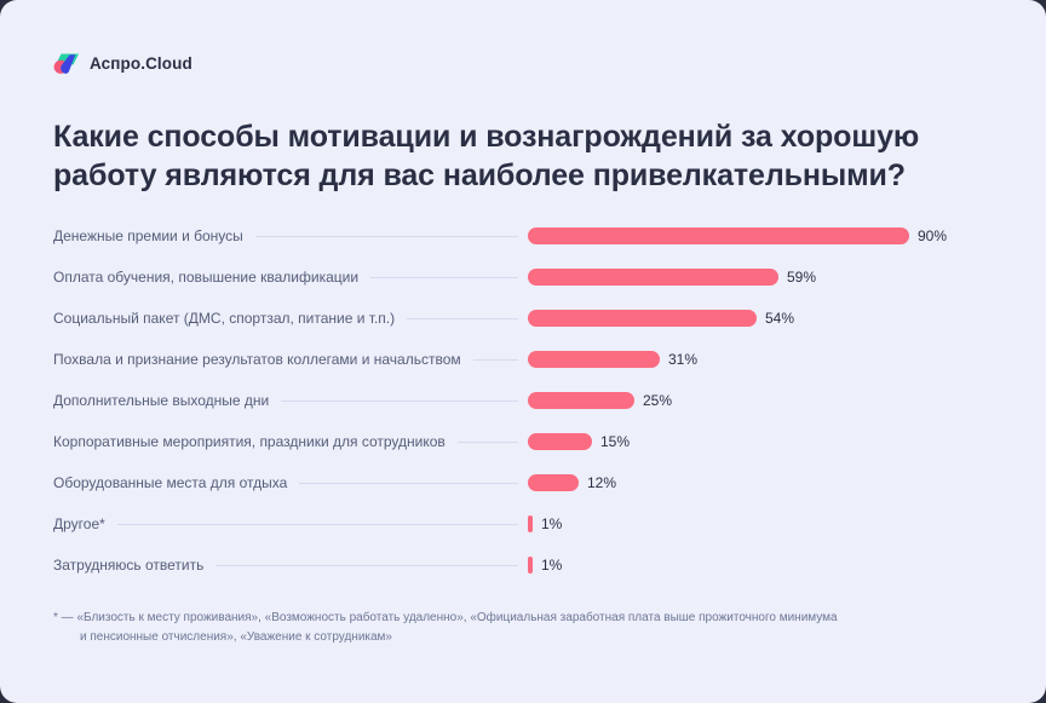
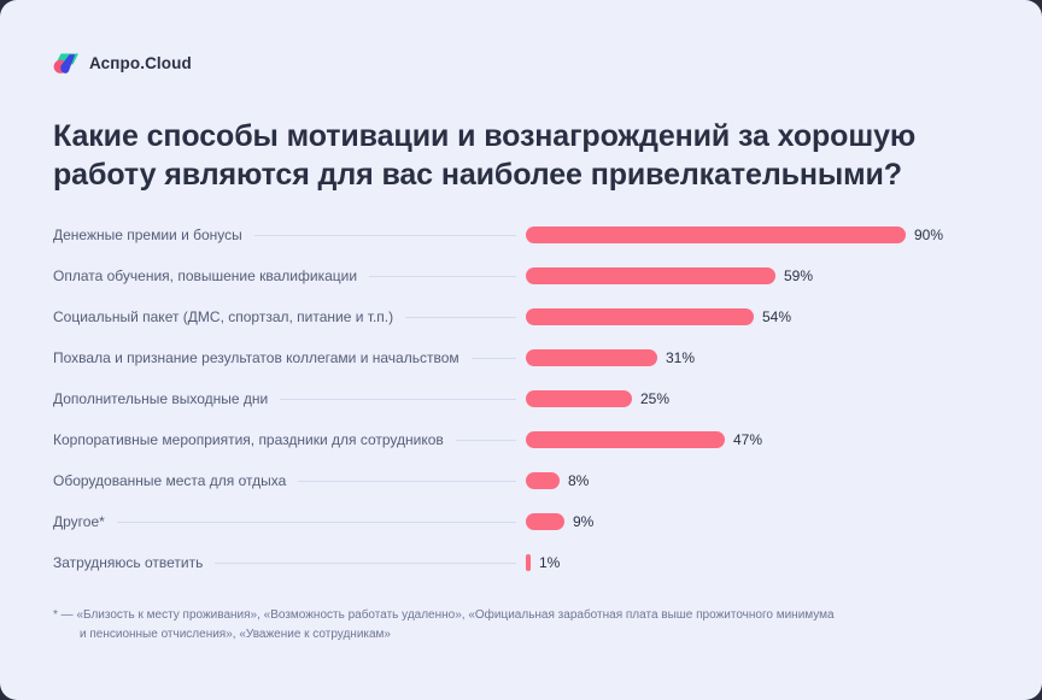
Корпоративные мероприятия, праздники для сотрудников: 15% -> 47%
Оборудованные места для отдыха: 12% -> 8%
Другое*: 1% -> 9%
